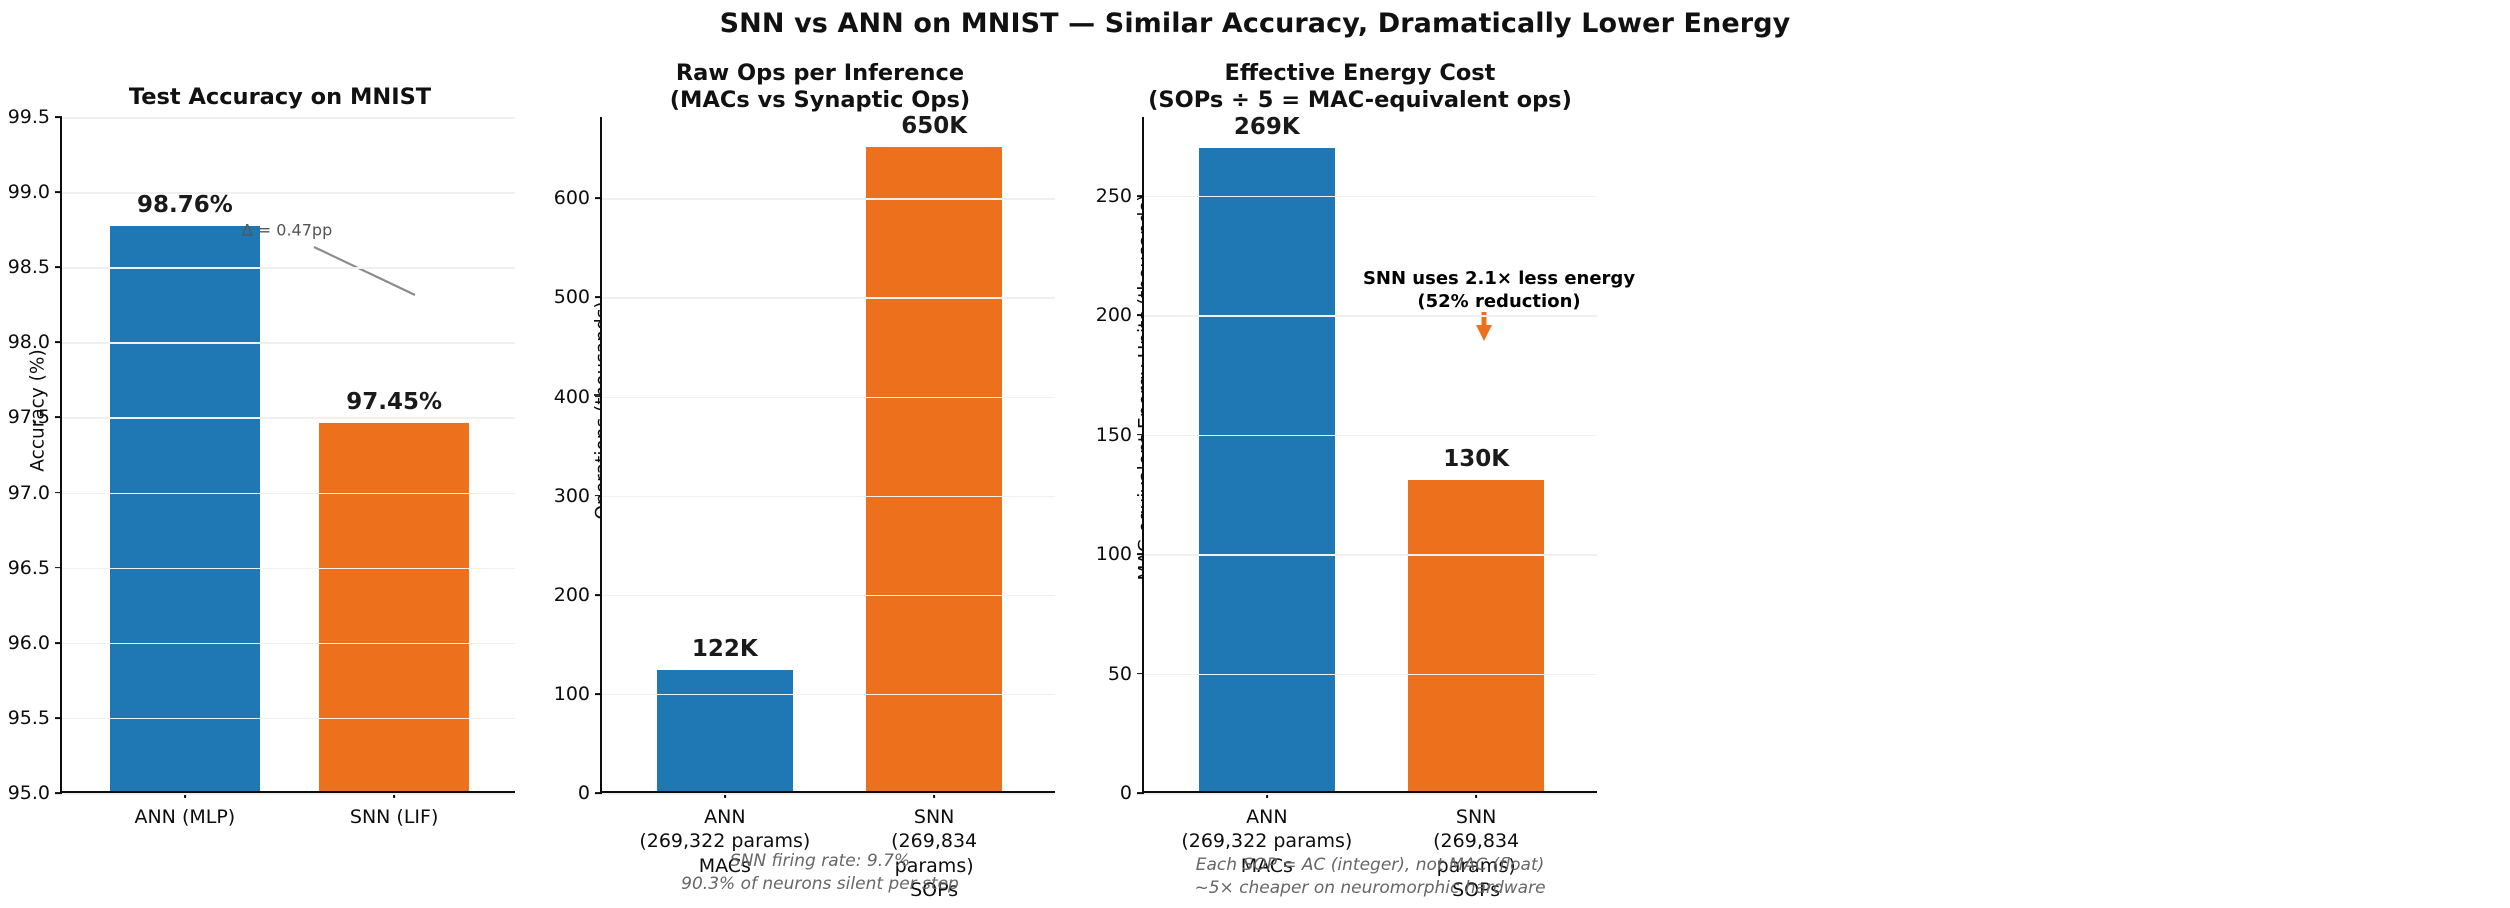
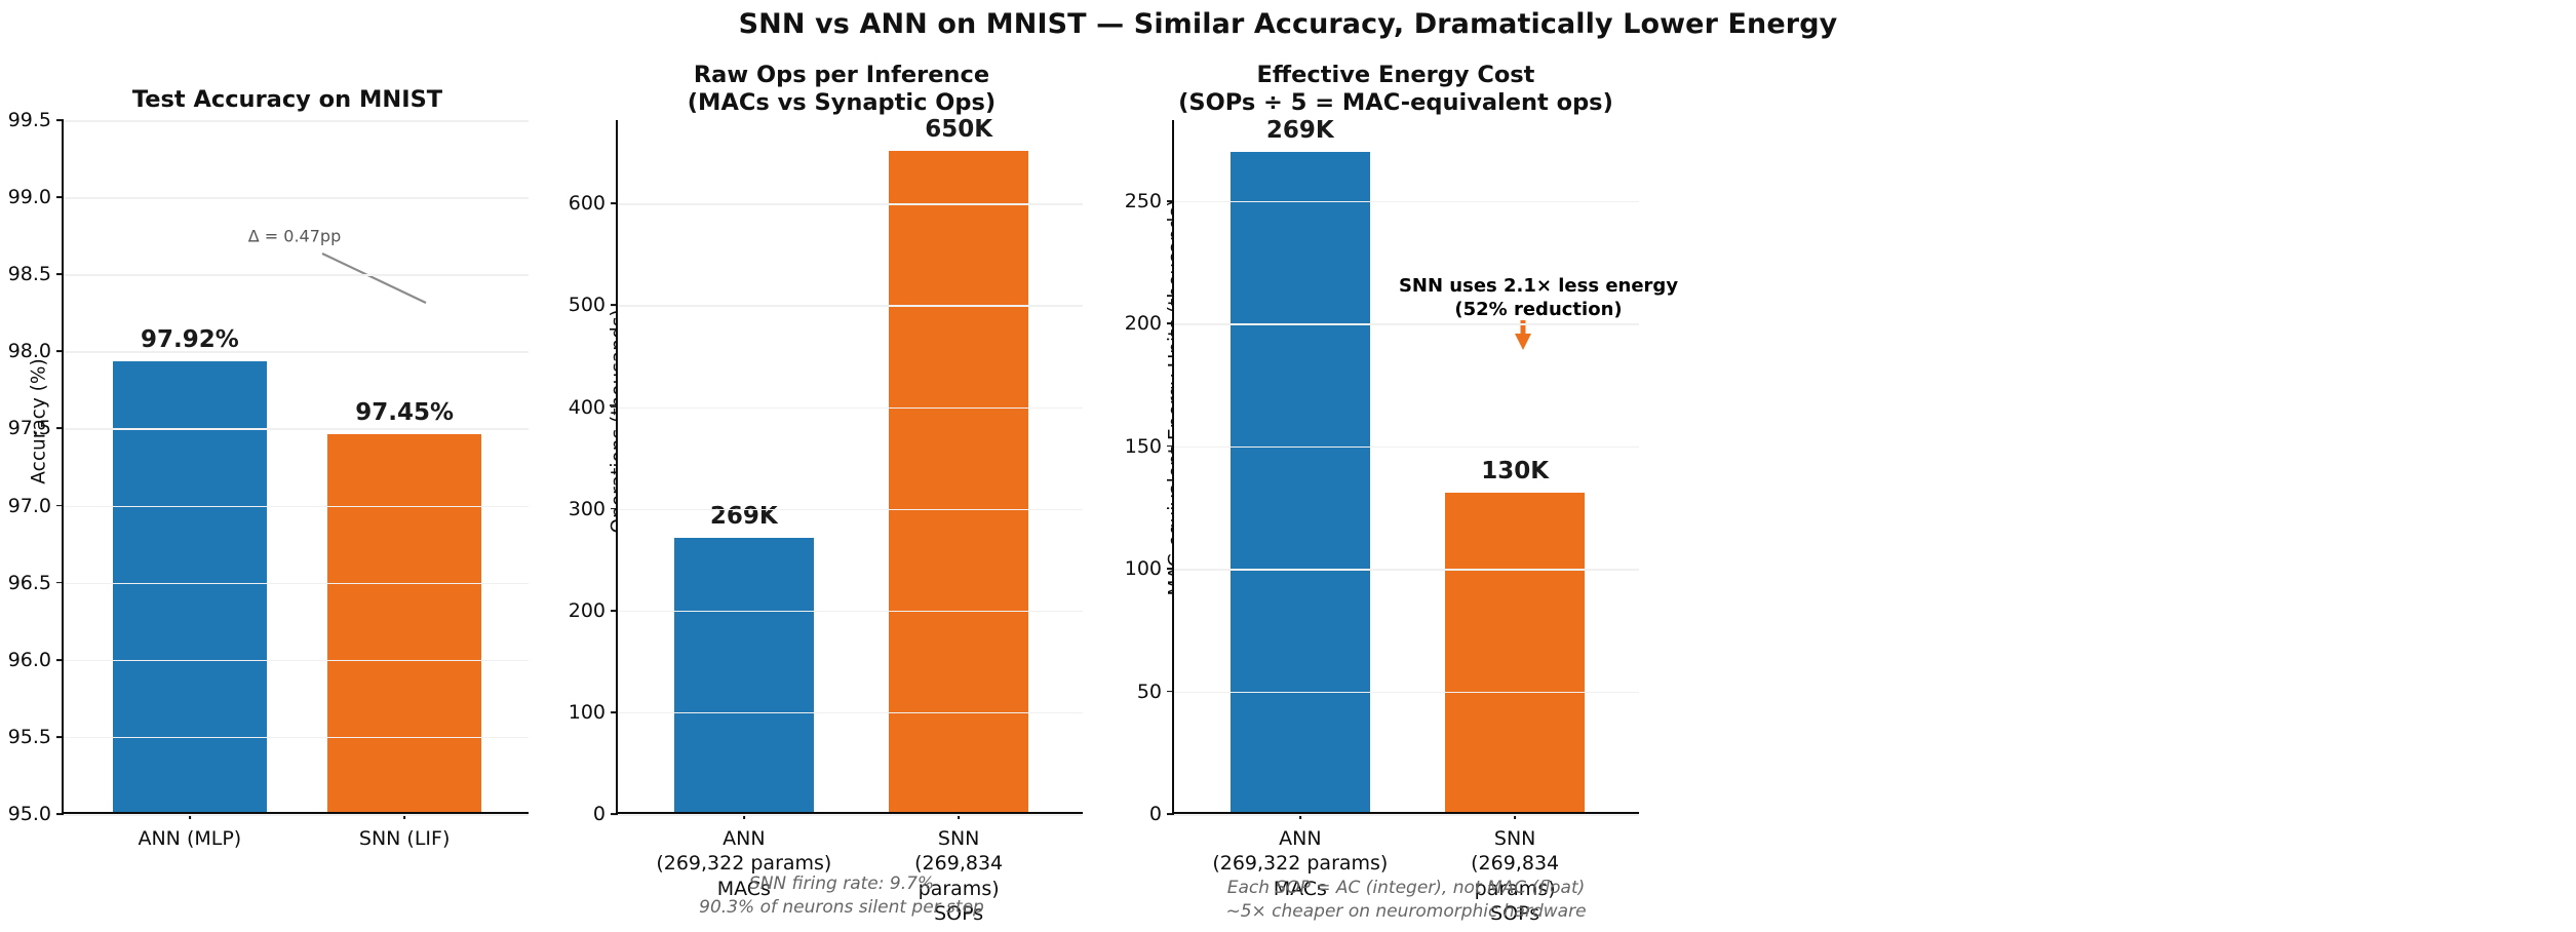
Test Accuracy on MNIST/ANN (MLP): 98.76% -> 97.92%
Raw Ops per Inference (MACs vs Synaptic Ops)/ANN (269,322 params) MACs: 122K -> 269K
